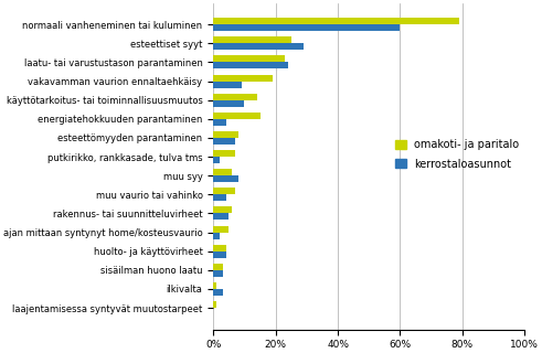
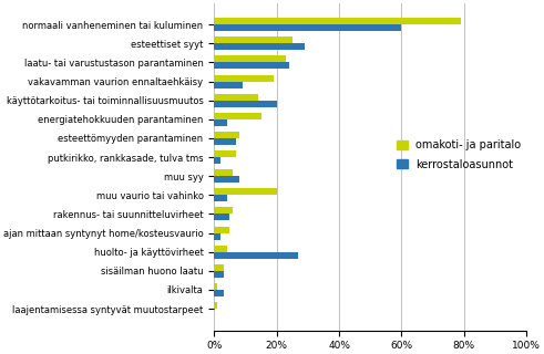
kerrostaloasunnot/käyttötarkoitus- tai toiminnallisuusmuutos: 10% -> 20%
omakoti- ja paritalo/muu vaurio tai vahinko: 7% -> 20%
kerrostaloasunnot/huolto- ja käyttövirheet: 4% -> 27%
